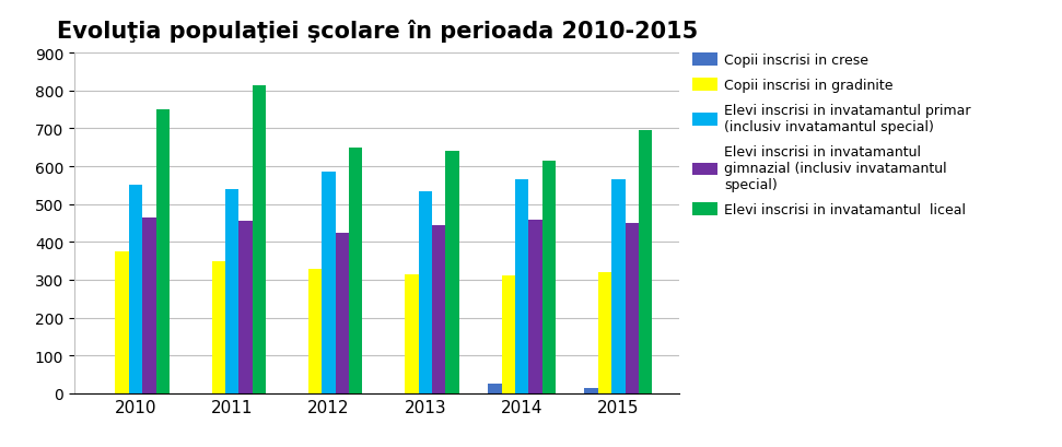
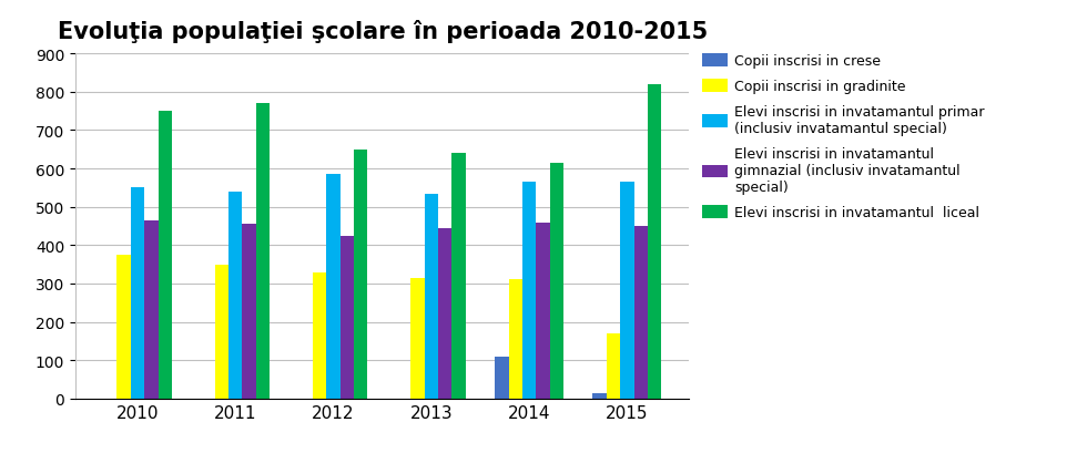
Elevi inscrisi in invatamantul liceal/2011: 815 -> 770
Copii inscrisi in crese/2014: 25 -> 110
Copii inscrisi in gradinite/2015: 320 -> 170
Elevi inscrisi in invatamantul liceal/2015: 695 -> 820
